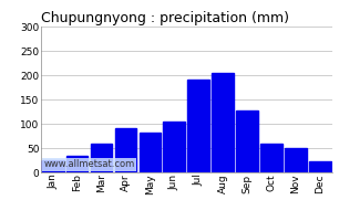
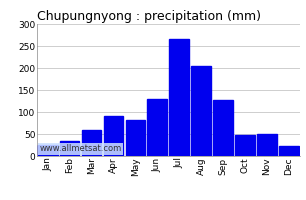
Jun: 105 -> 130
Jul: 190 -> 265
Oct: 60 -> 47
